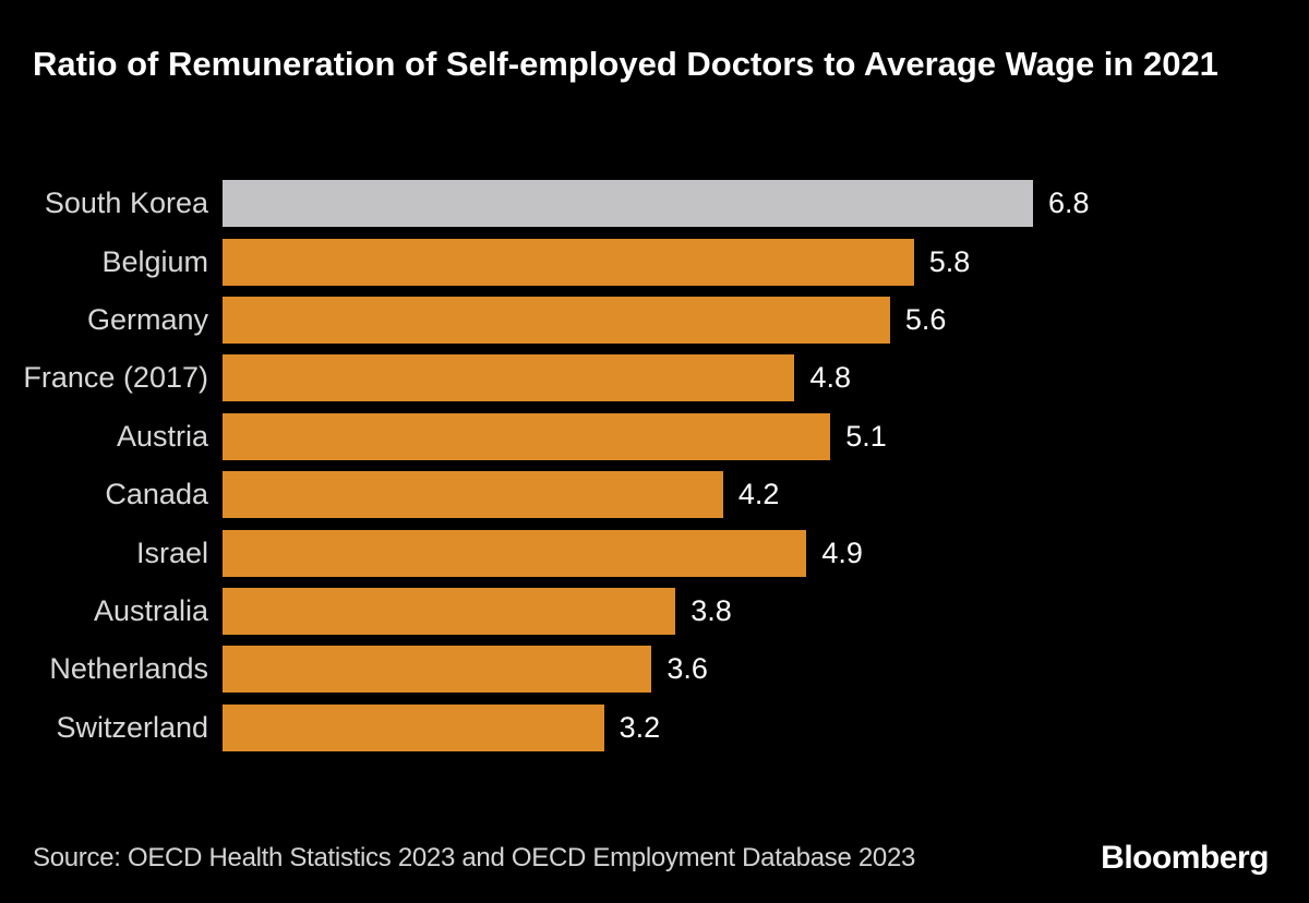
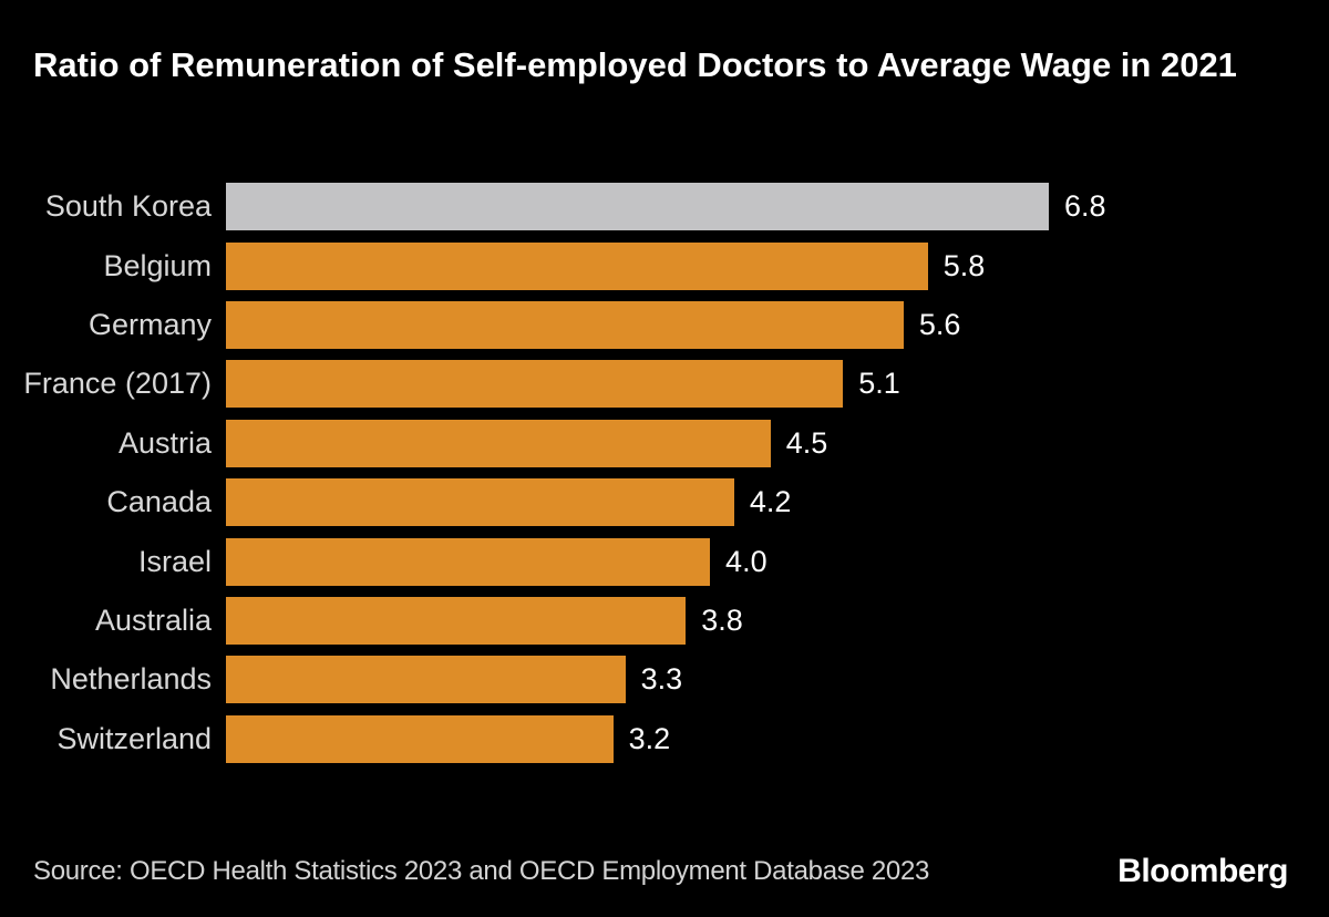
France (2017): 4.8 -> 5.1
Austria: 5.1 -> 4.5
Israel: 4.9 -> 4.0
Netherlands: 3.6 -> 3.3
